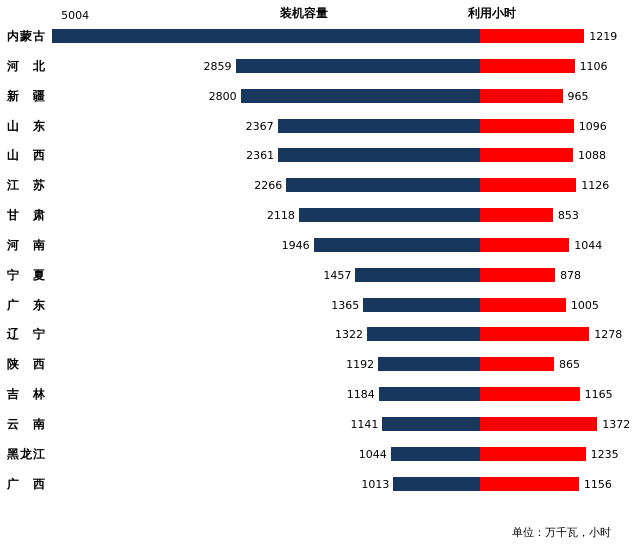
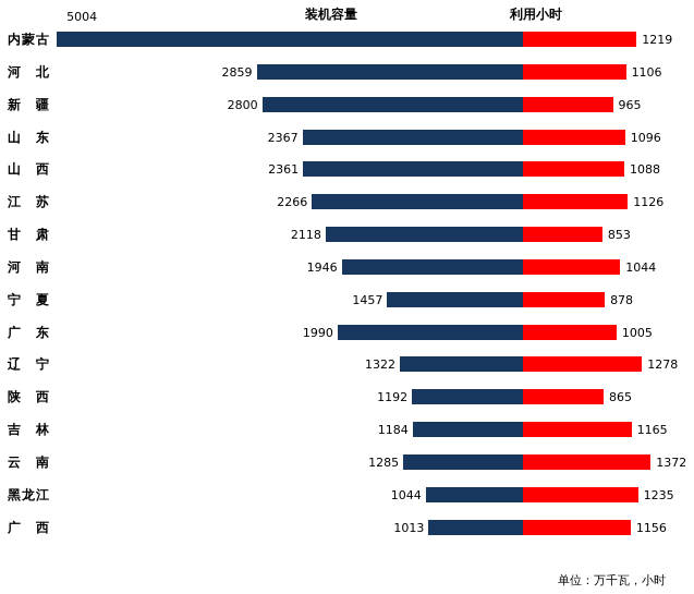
装机容量/广东: 1365 -> 1990
装机容量/云南: 1141 -> 1285
